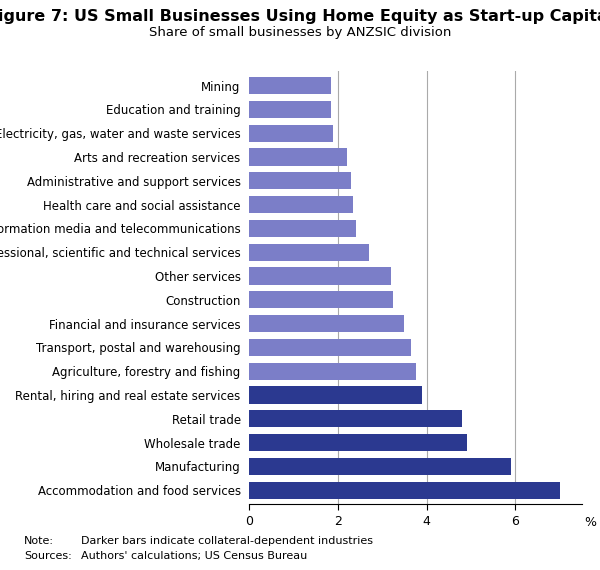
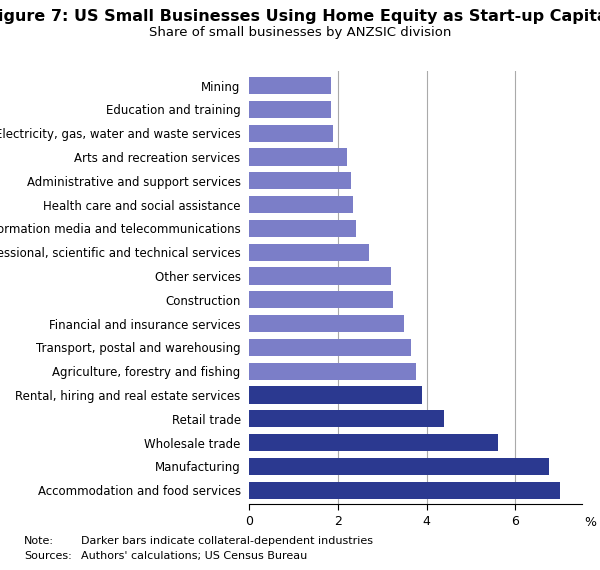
Retail trade: 4.80 -> 4.40
Wholesale trade: 4.90 -> 5.60
Manufacturing: 5.90 -> 6.75
